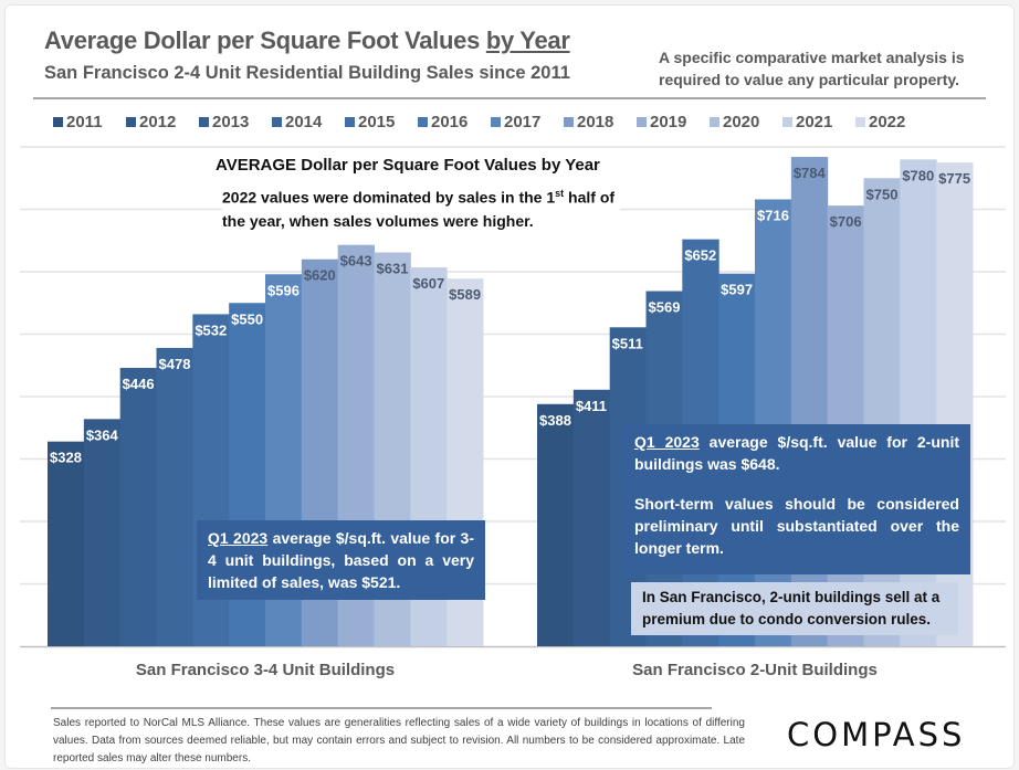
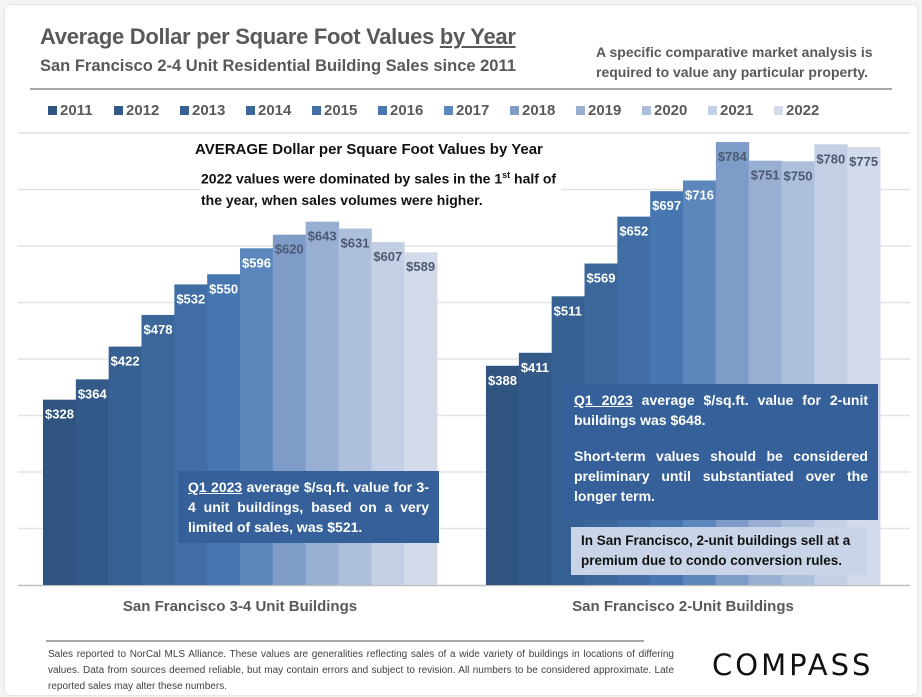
2013/San Francisco 3-4 Unit Buildings: $446 -> $422
2016/San Francisco 2-Unit Buildings: $597 -> $697
2019/San Francisco 2-Unit Buildings: $706 -> $751
